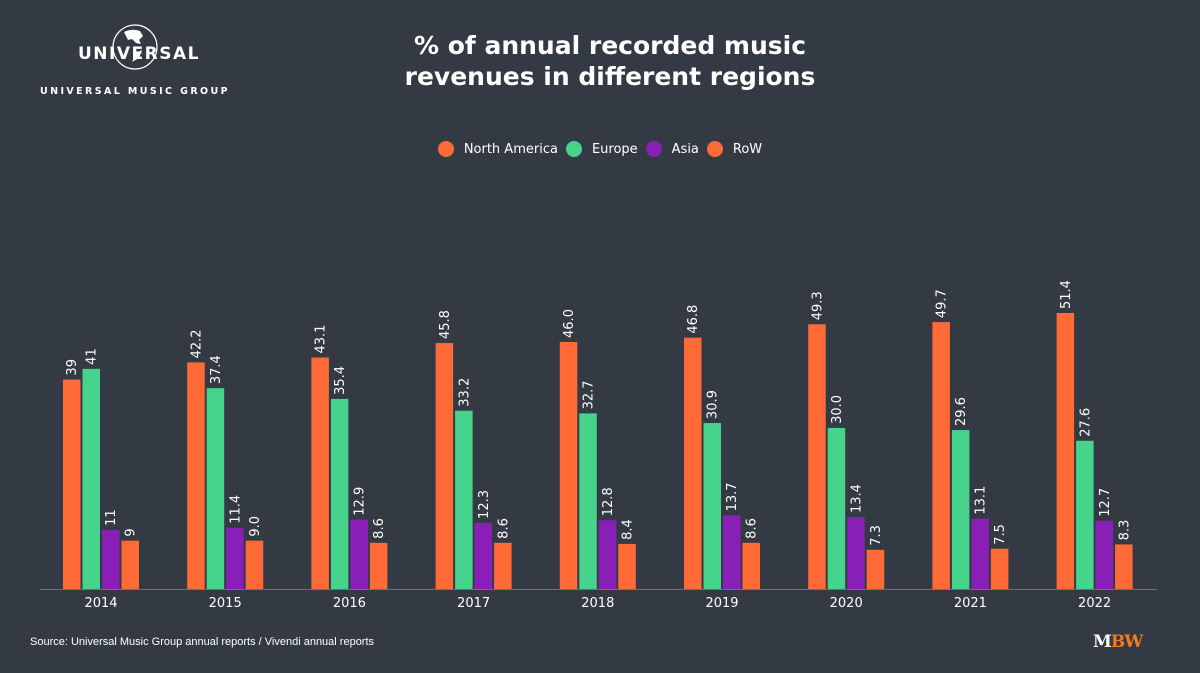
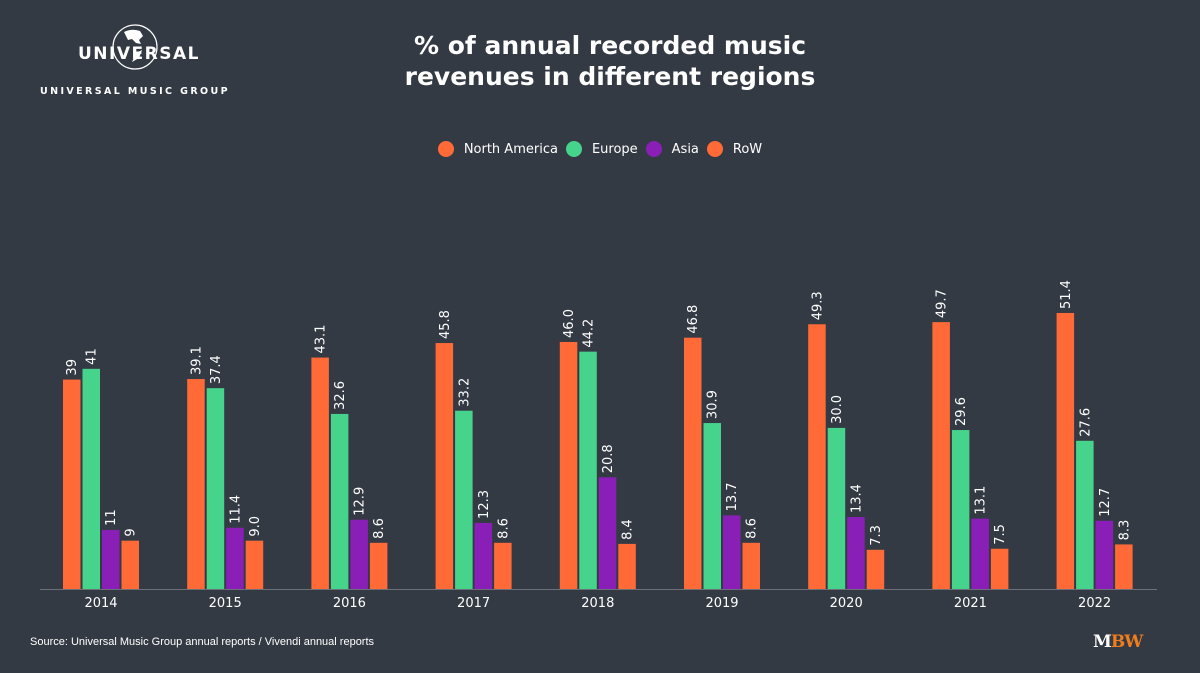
North America/2015: 42.2 -> 39.1
Europe/2016: 35.4 -> 32.6
Europe/2018: 32.7 -> 44.2
Asia/2018: 12.8 -> 20.8
